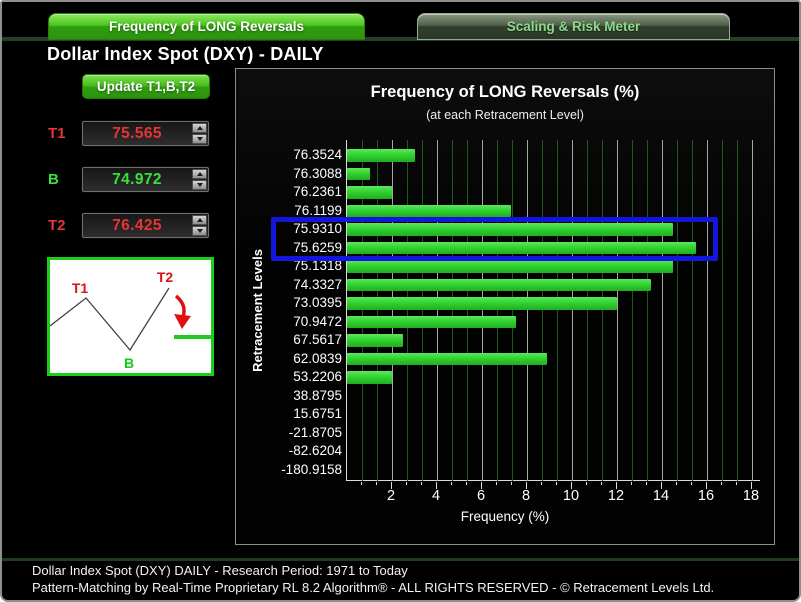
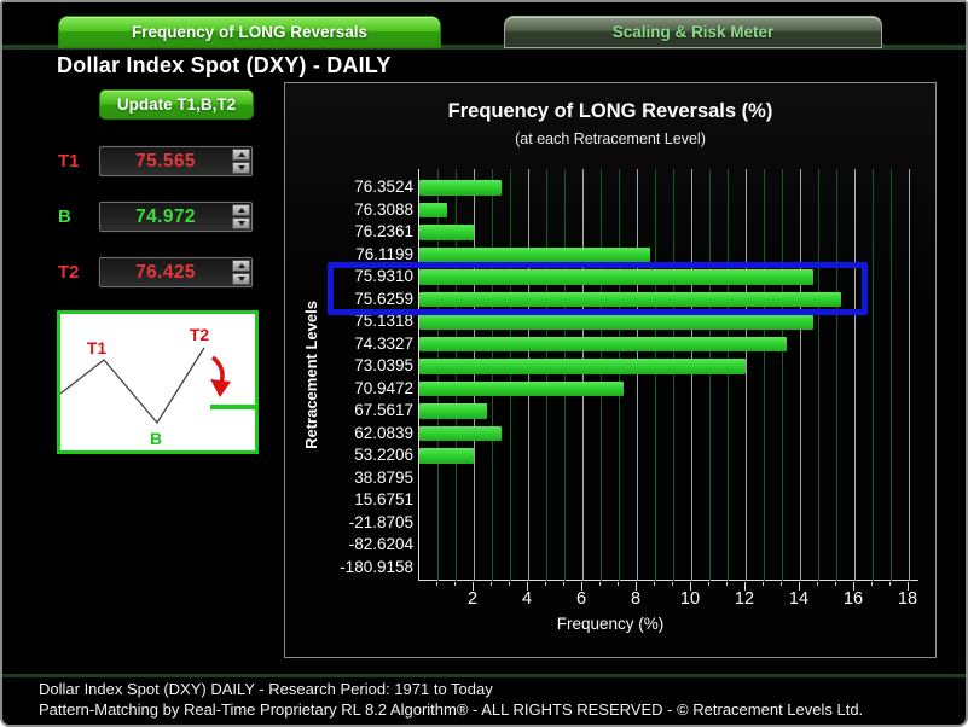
76.1199: 7.3 -> 8.5
62.0839: 8.9 -> 3.0
